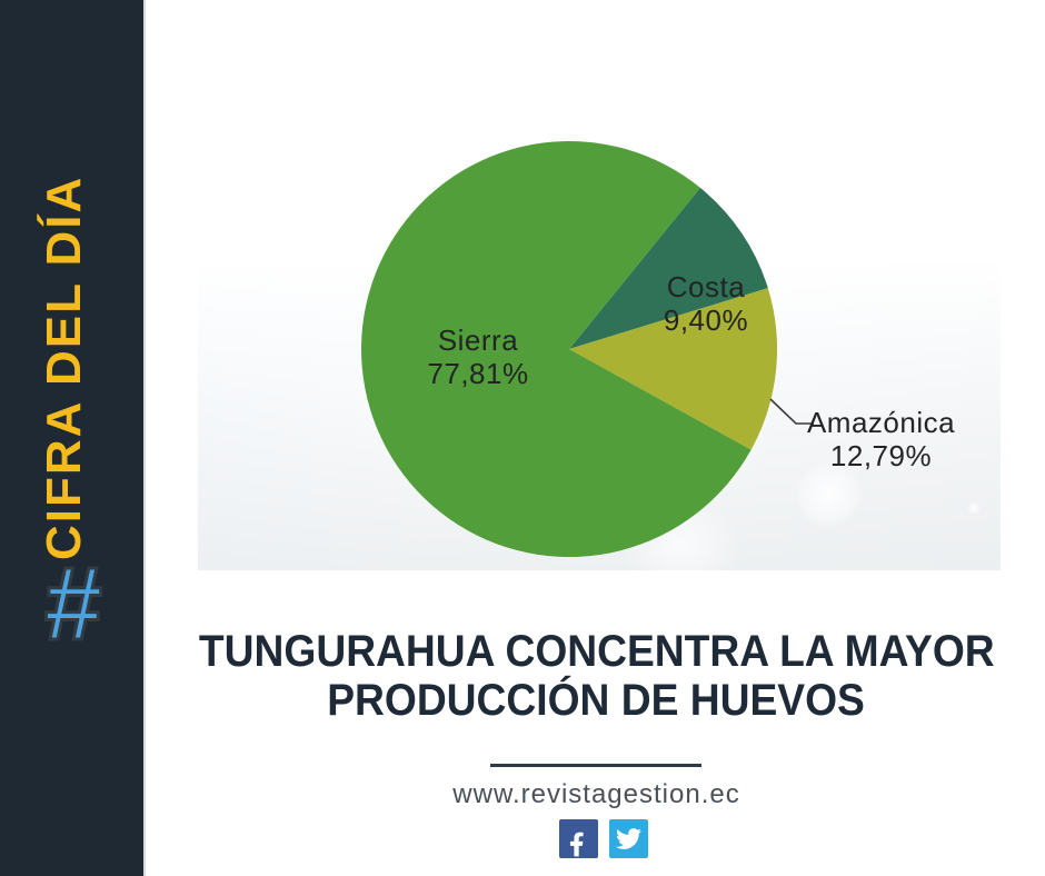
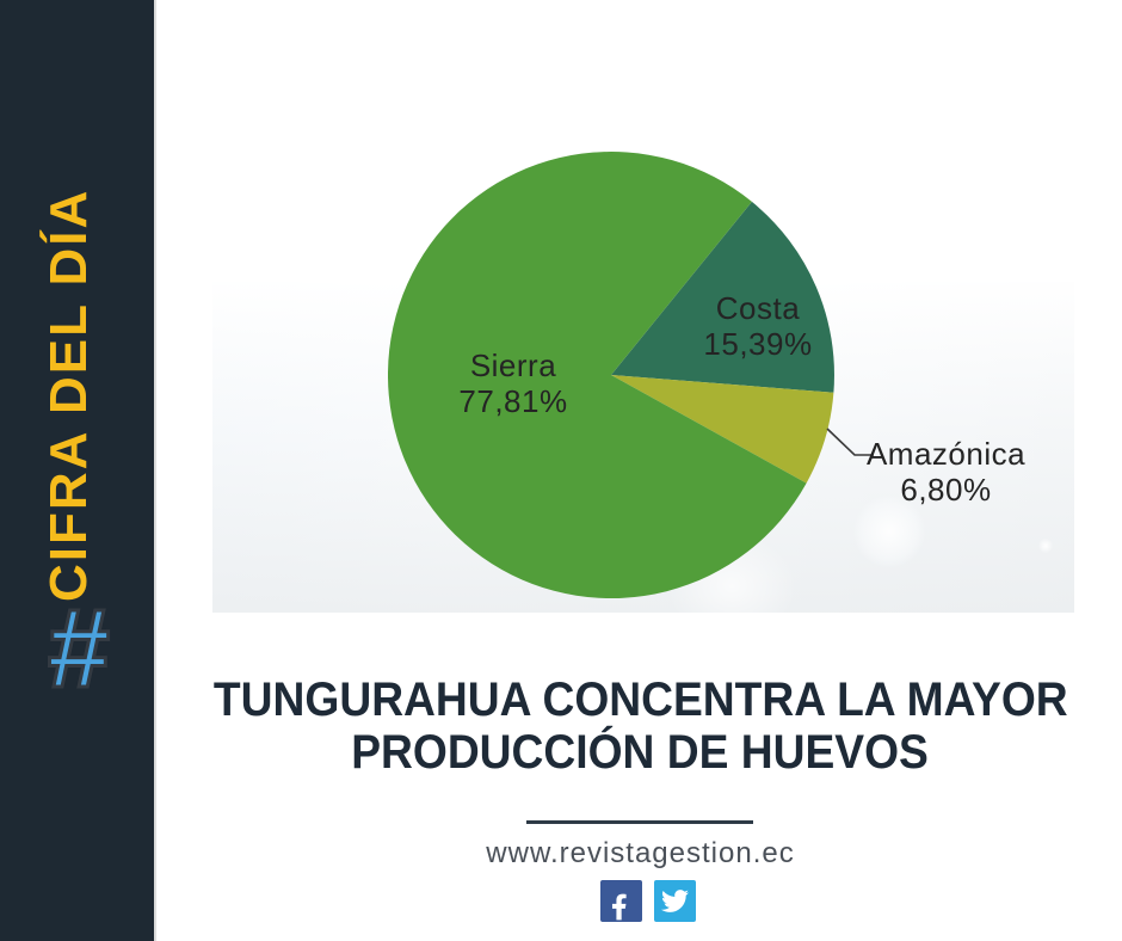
Costa: 9,40% -> 15,39%
Amazónica: 12,79% -> 6,80%
